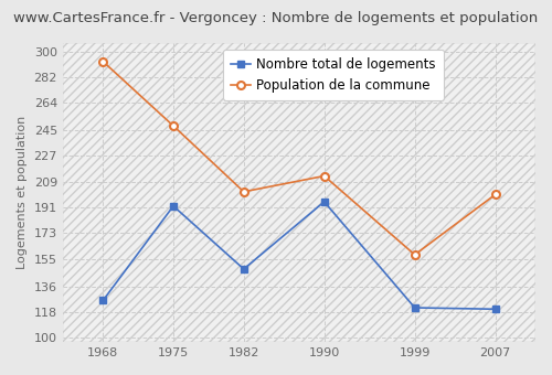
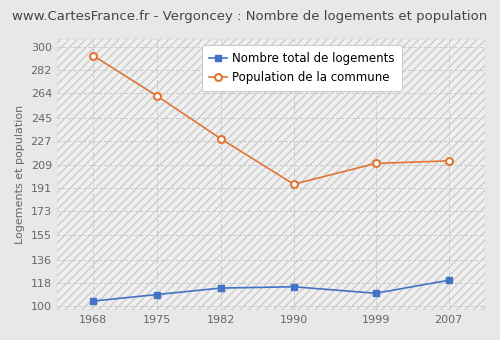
Nombre total de logements/1968: 126 -> 104
Nombre total de logements/1975: 192 -> 109
Population de la commune/1975: 248 -> 262
Nombre total de logements/1982: 148 -> 114
Population de la commune/1982: 202 -> 229
Nombre total de logements/1990: 195 -> 115
Population de la commune/1990: 213 -> 194
Nombre total de logements/1999: 121 -> 110
Population de la commune/1999: 158 -> 210
Population de la commune/2007: 200 -> 212
